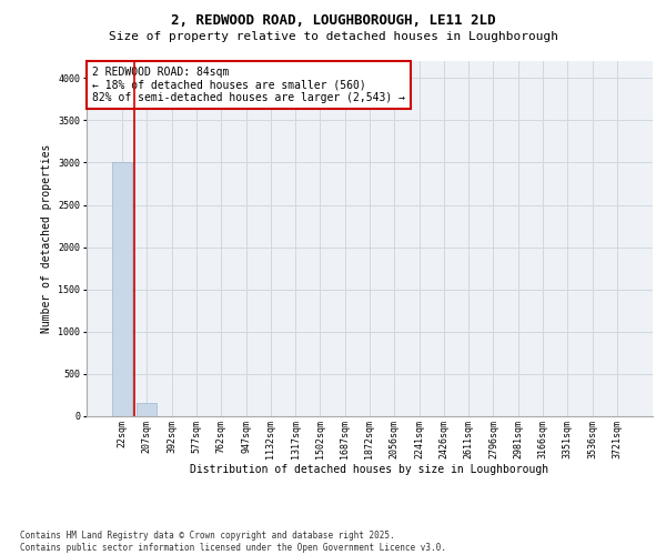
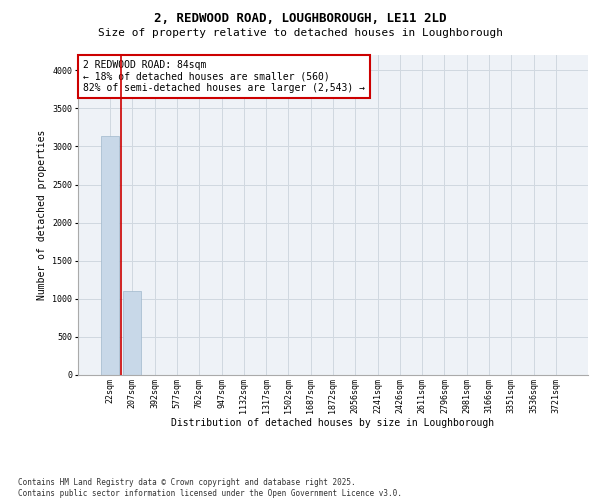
22sqm: 3000 -> 3140
207sqm: 160 -> 1100
